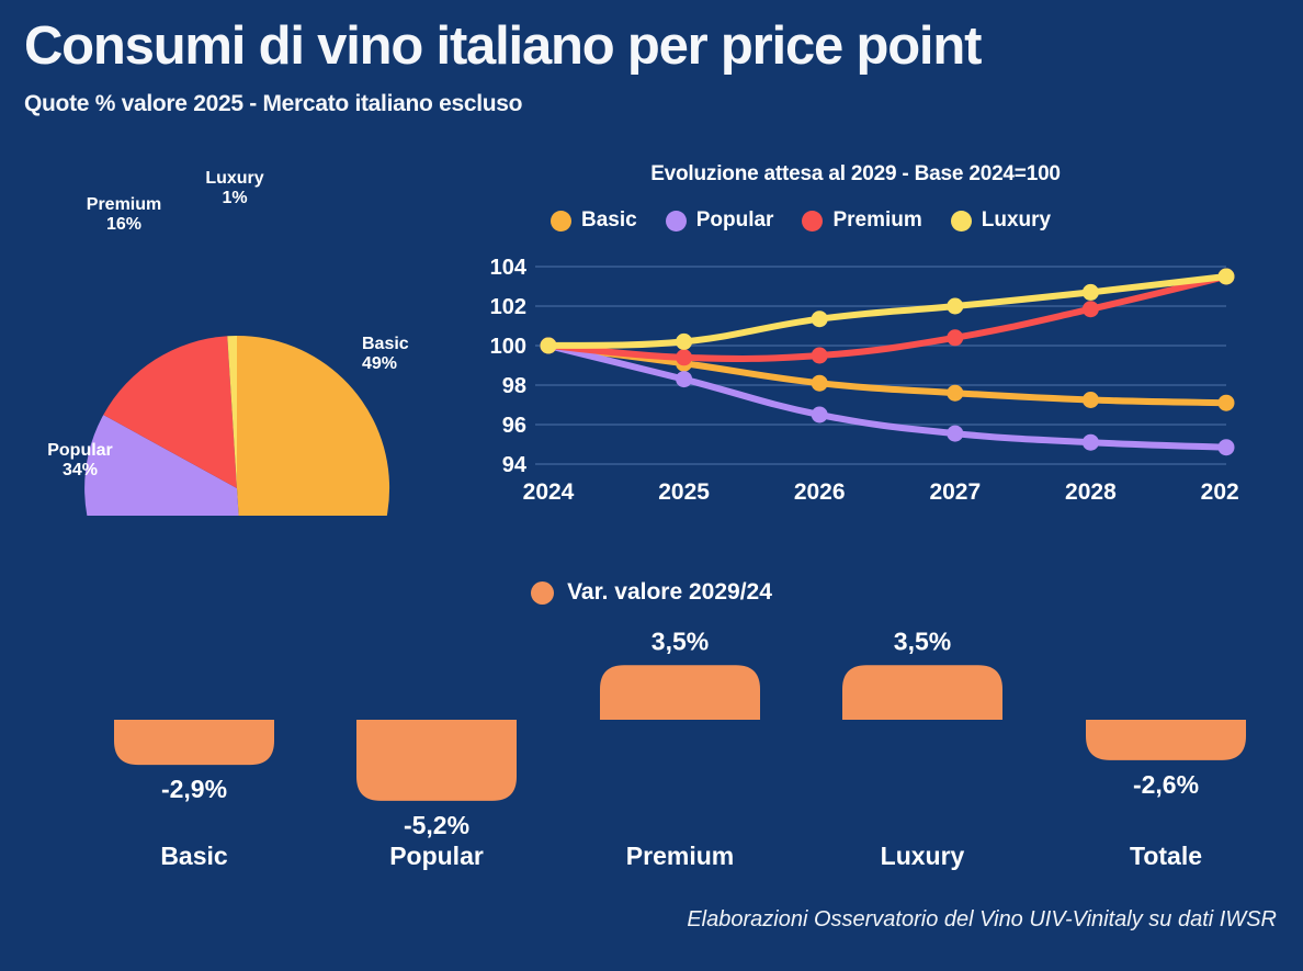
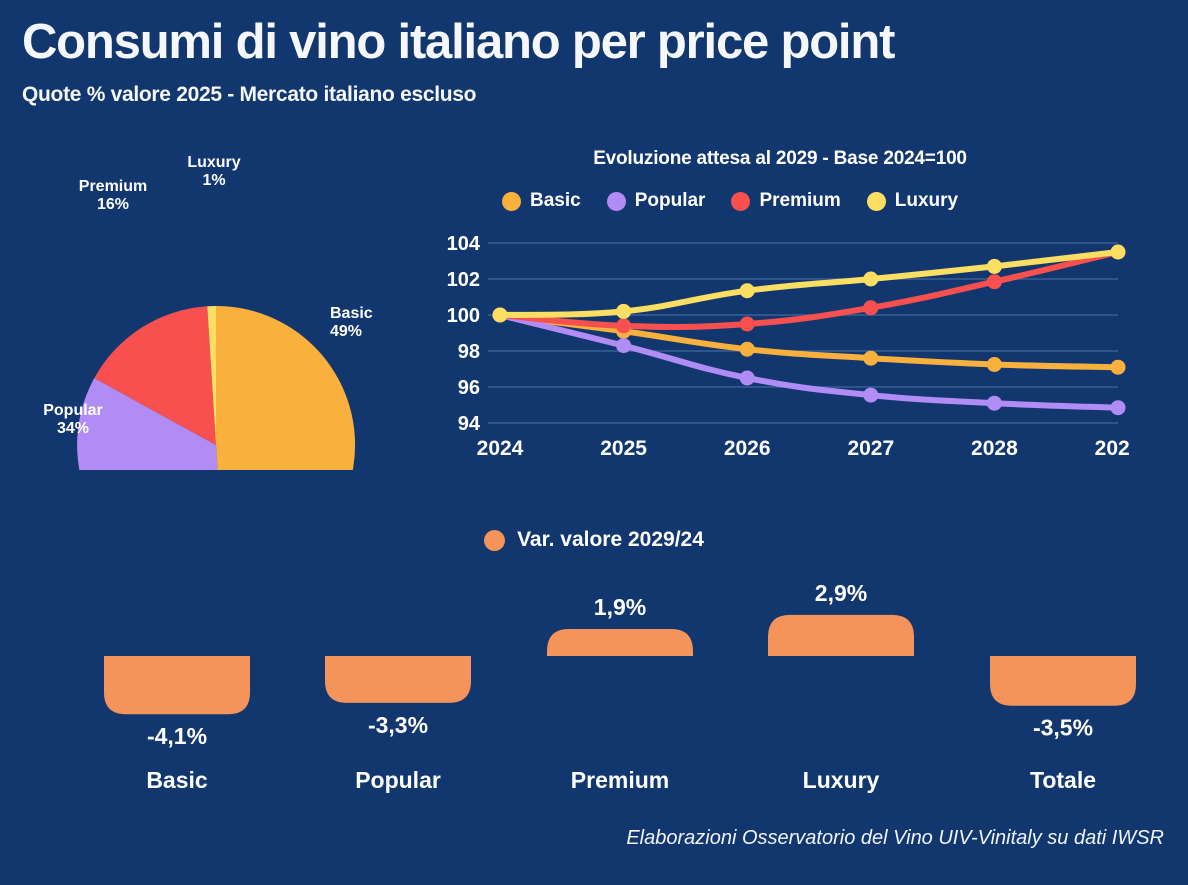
Var. valore 2029/24/Basic: -2,9% -> -4,1%
Var. valore 2029/24/Popular: -5,2% -> -3,3%
Var. valore 2029/24/Premium: 3,5% -> 1,9%
Var. valore 2029/24/Luxury: 3,5% -> 2,9%
Var. valore 2029/24/Totale: -2,6% -> -3,5%
